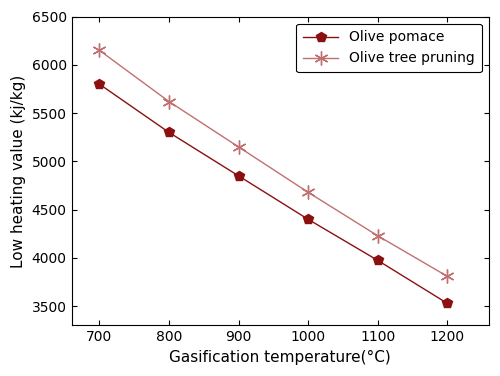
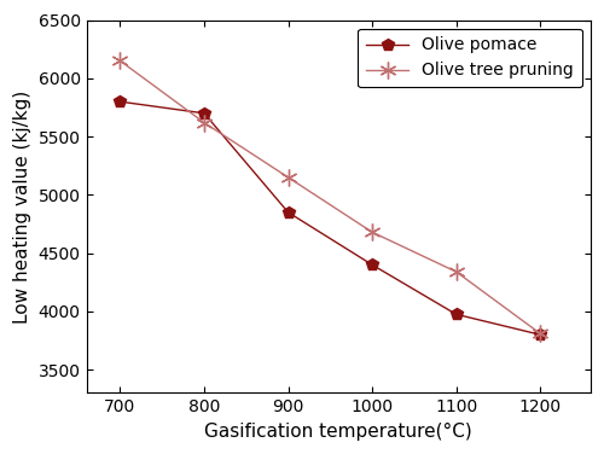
Olive pomace/800: 5300 -> 5700
Olive tree pruning/1100: 4230 -> 4340
Olive pomace/1200: 3530 -> 3800
